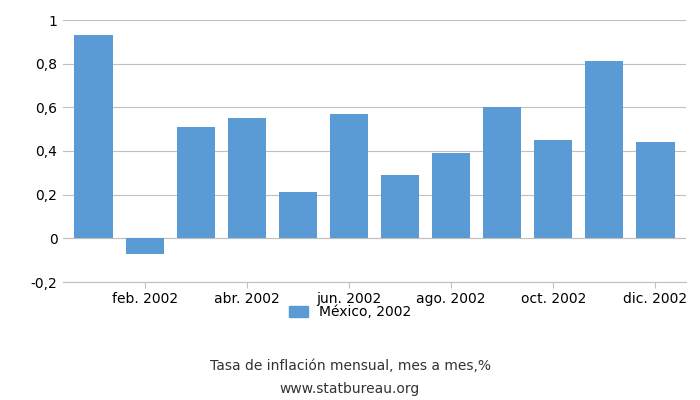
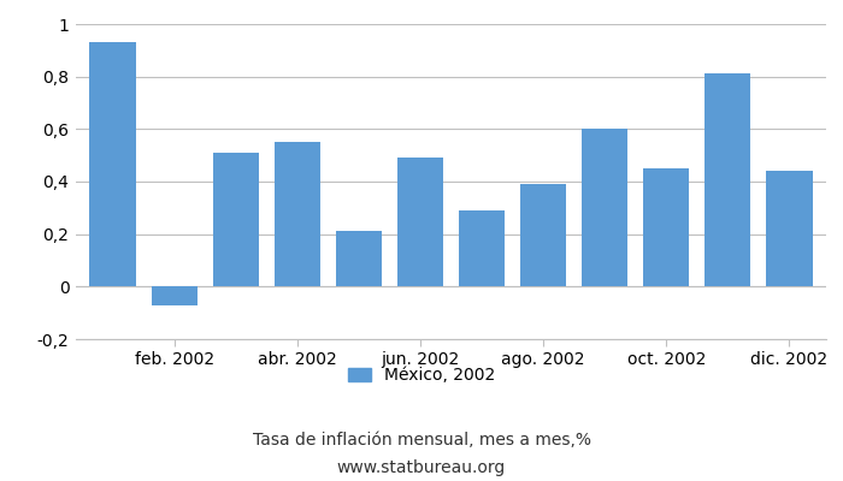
jun. 2002: 0,57 -> 0,49
